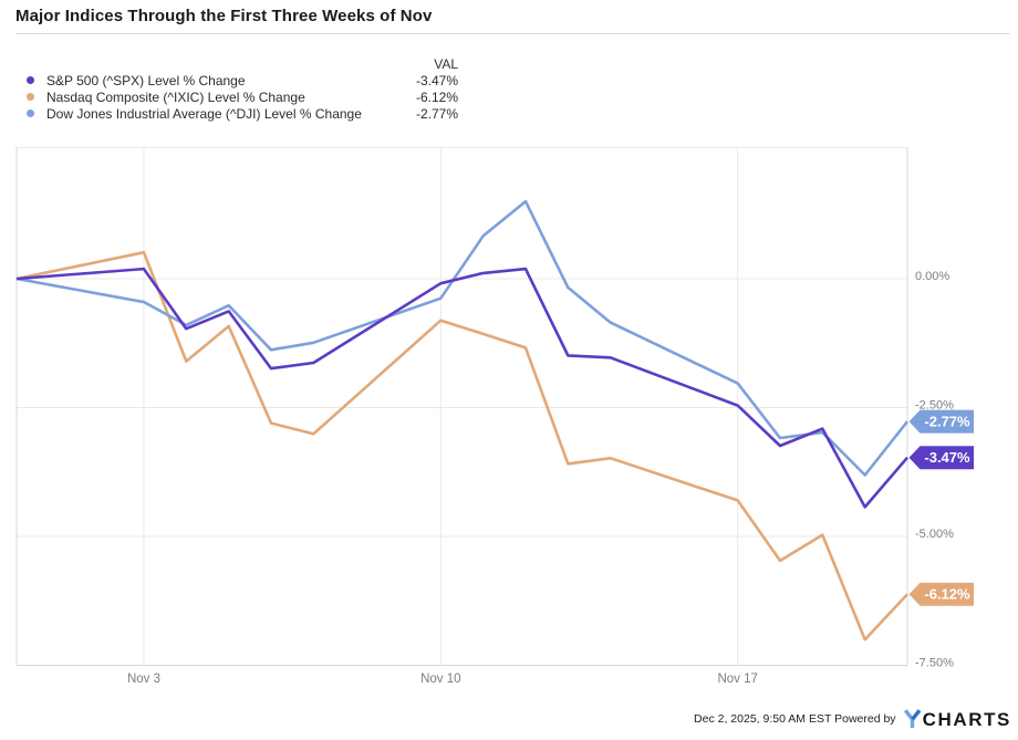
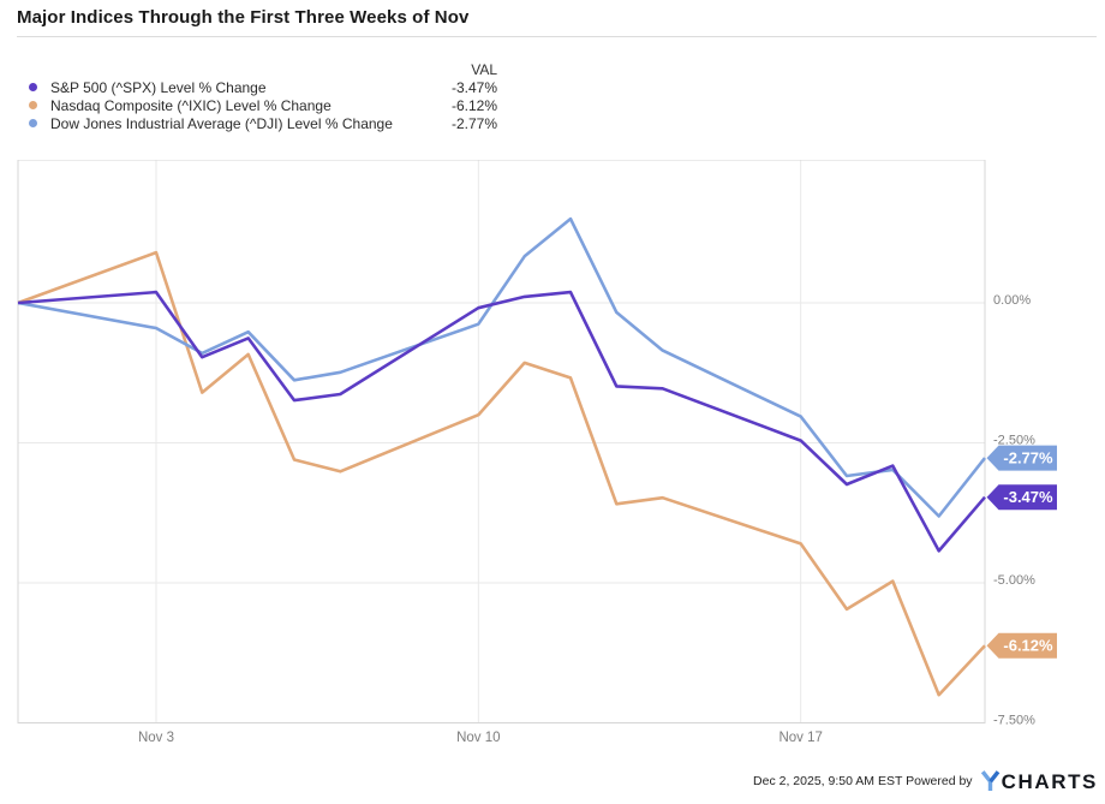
Nasdaq Composite (^IXIC) Level % Change/Nov 3: 0.5% -> 0.9%
Nasdaq Composite (^IXIC) Level % Change/Nov 10: -0.8% -> -2.0%
